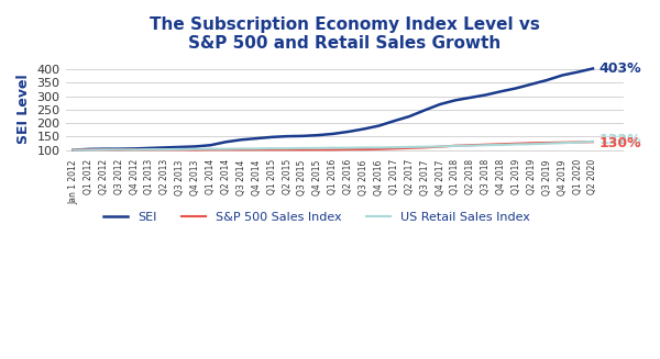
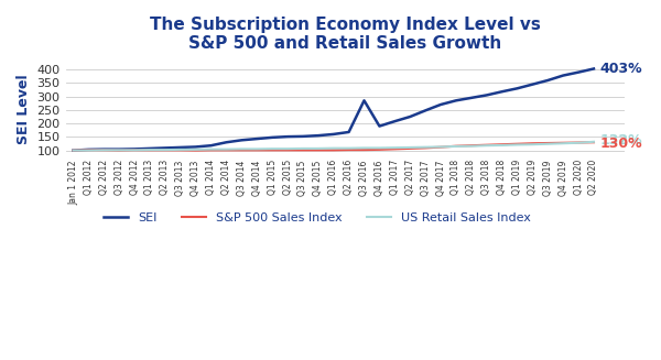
SEI/Q3 2016: 178 -> 285
